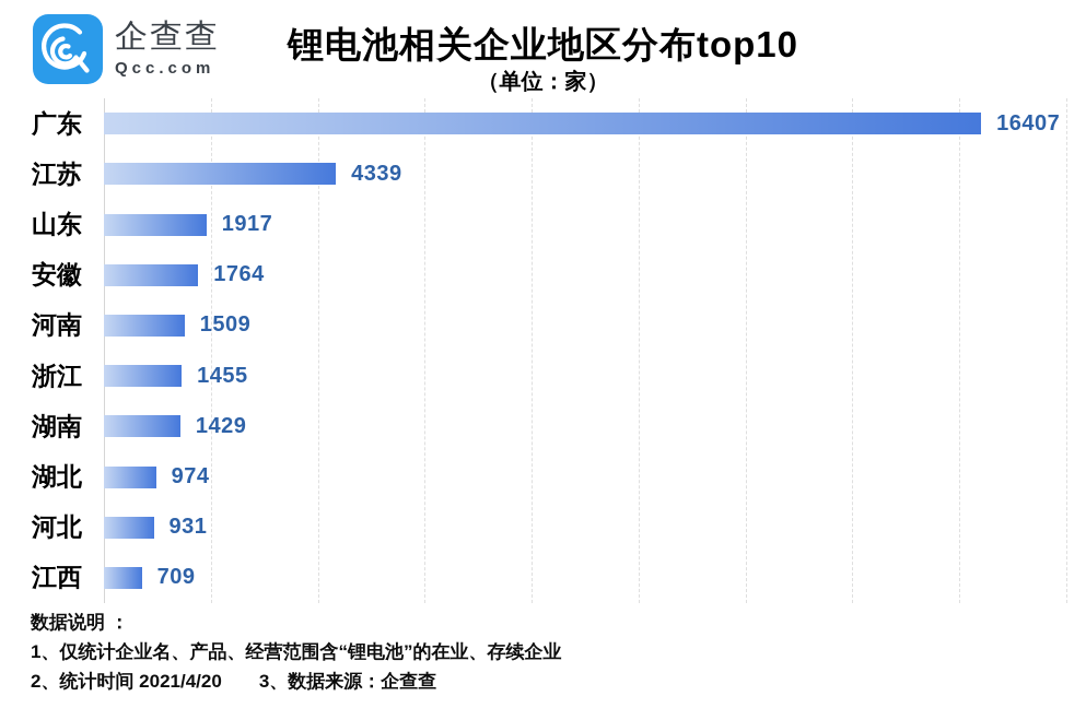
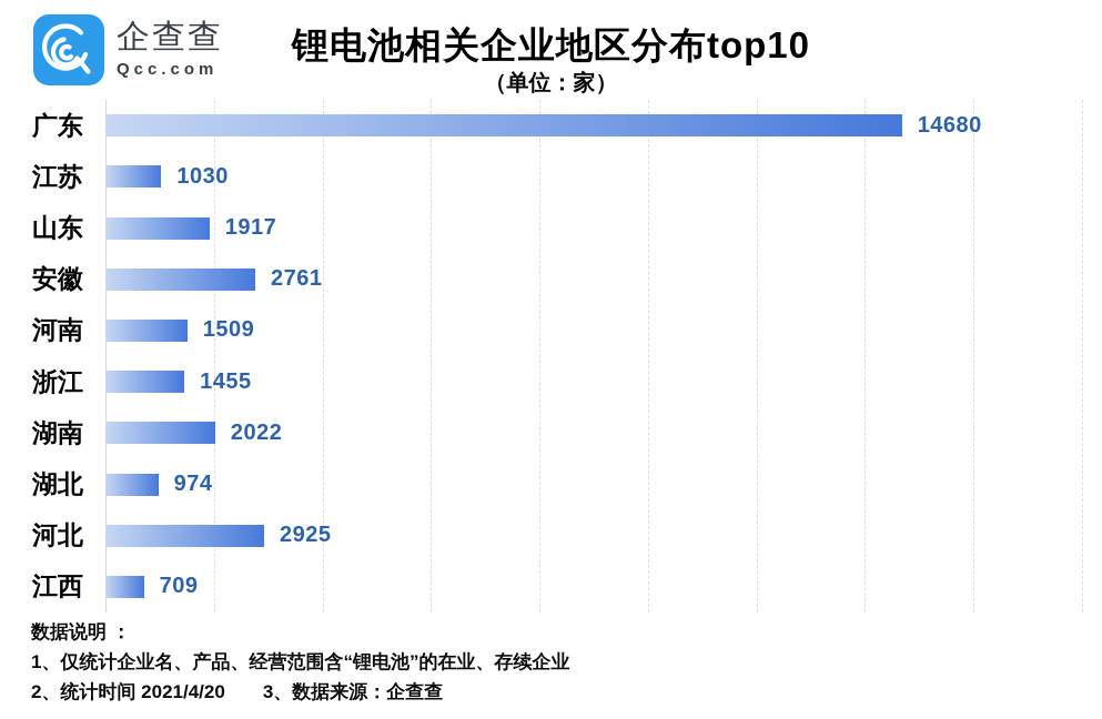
广东: 16407 -> 14680
江苏: 4339 -> 1030
安徽: 1764 -> 2761
湖南: 1429 -> 2022
河北: 931 -> 2925
